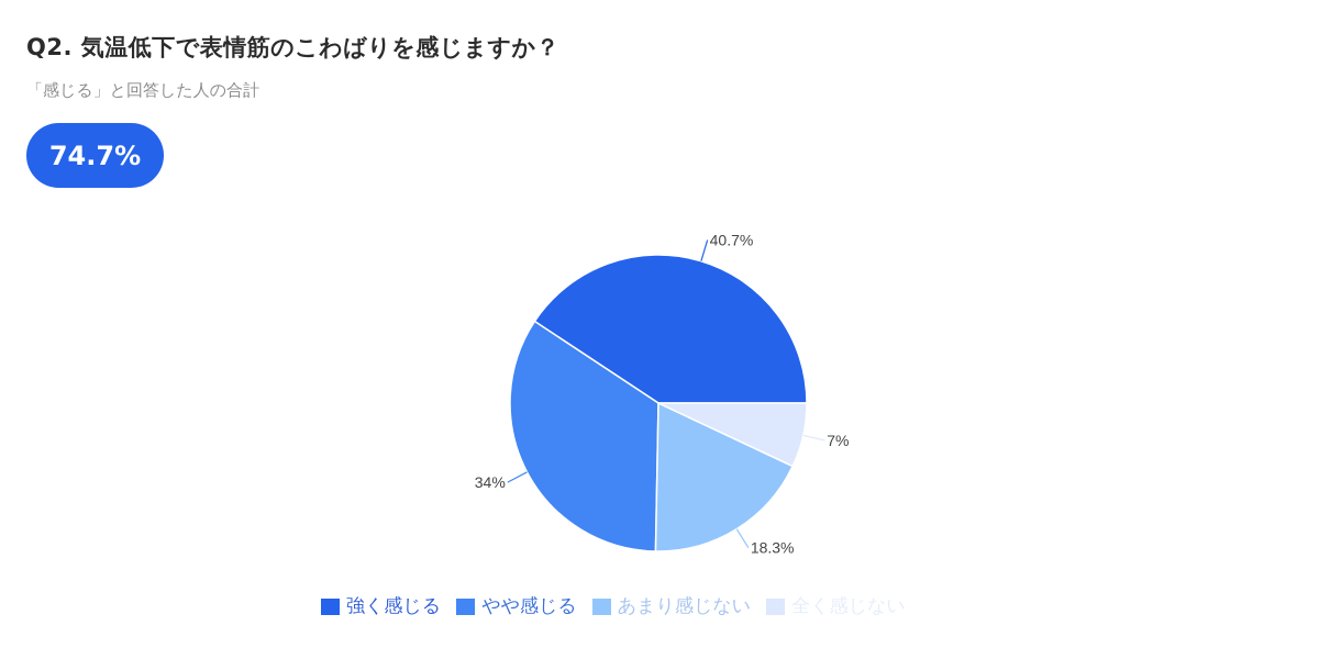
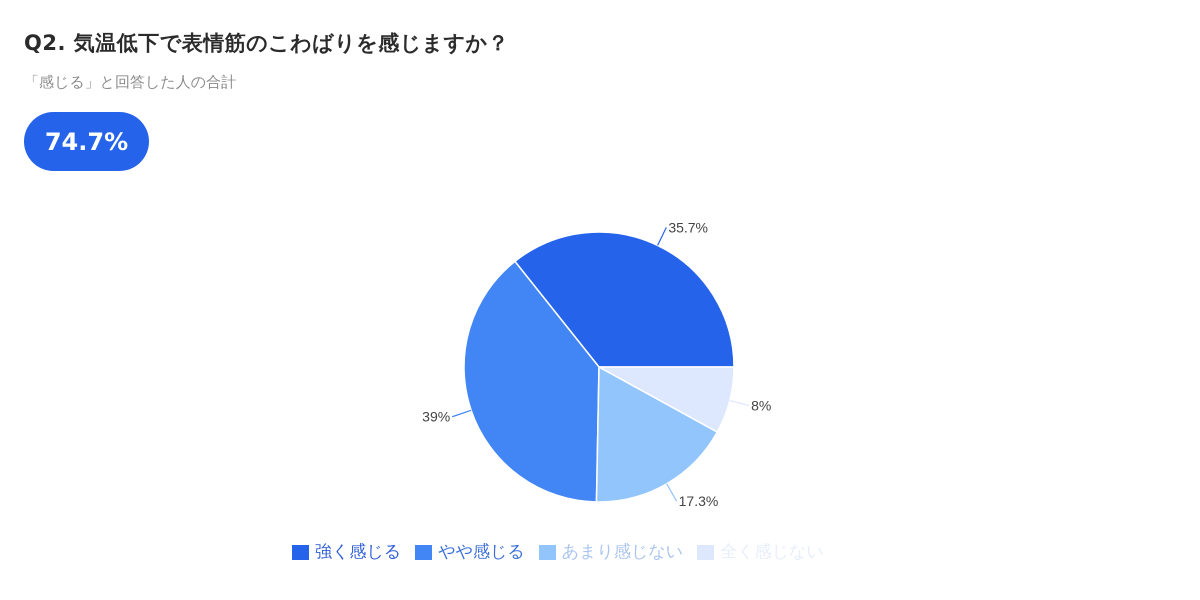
強く感じる: 40.7% -> 35.7%
やや感じる: 34% -> 39%
あまり感じない: 18.3% -> 17.3%
全く感じない: 7% -> 8%
